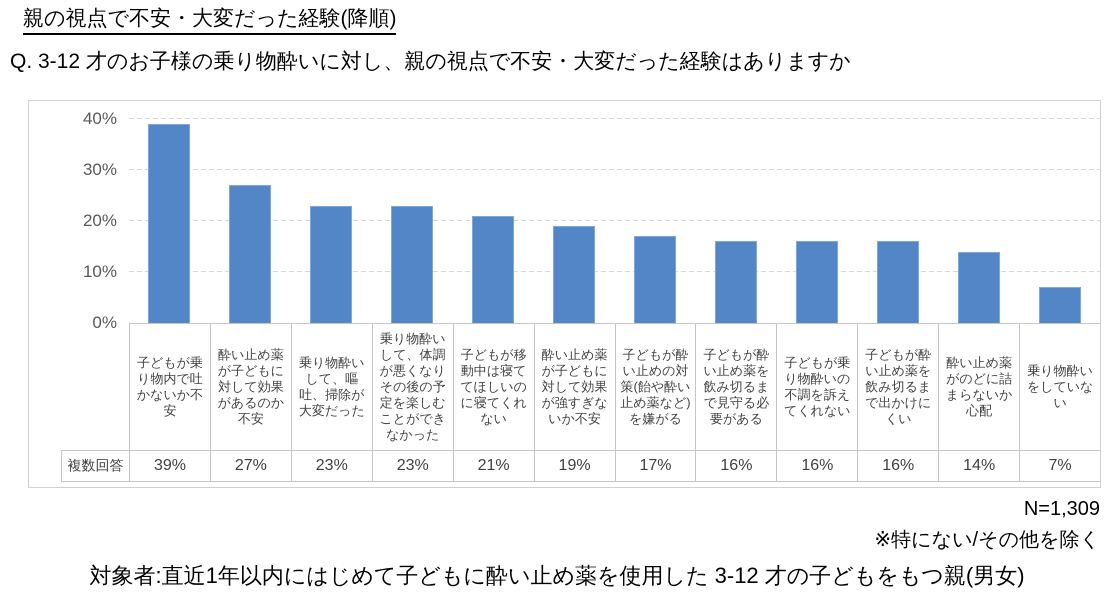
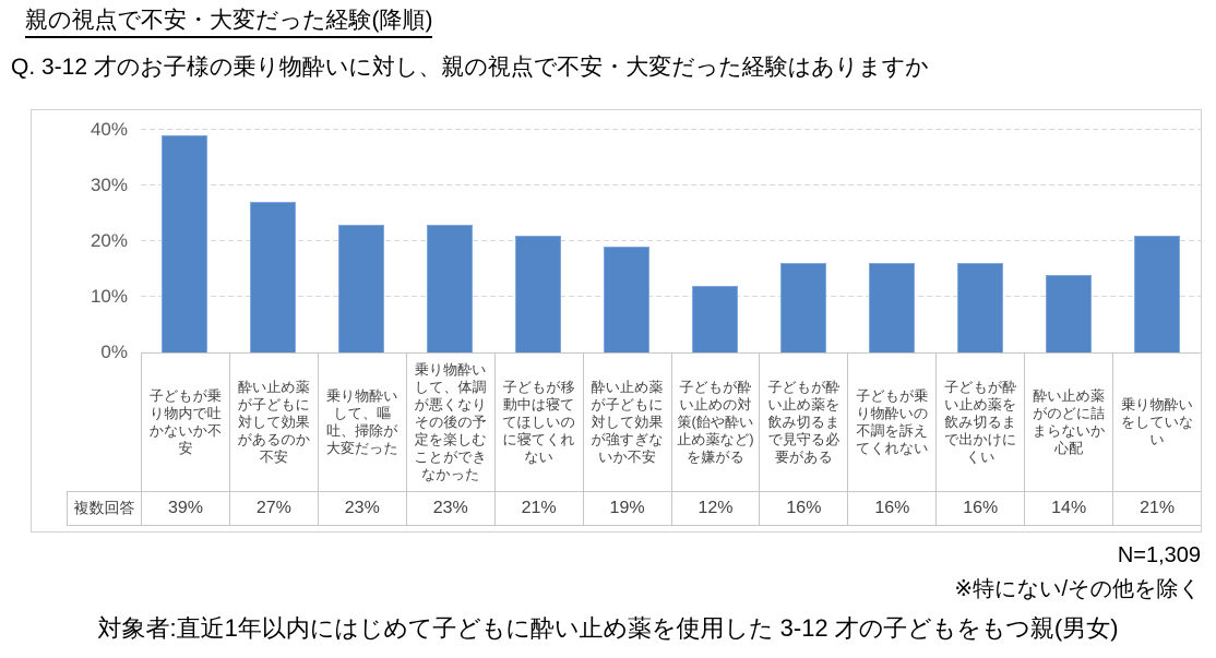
子どもが酔い止めの対策(飴や酔い止め薬など)を嫌がる: 17% -> 12%
乗り物酔いをしていない: 7% -> 21%
